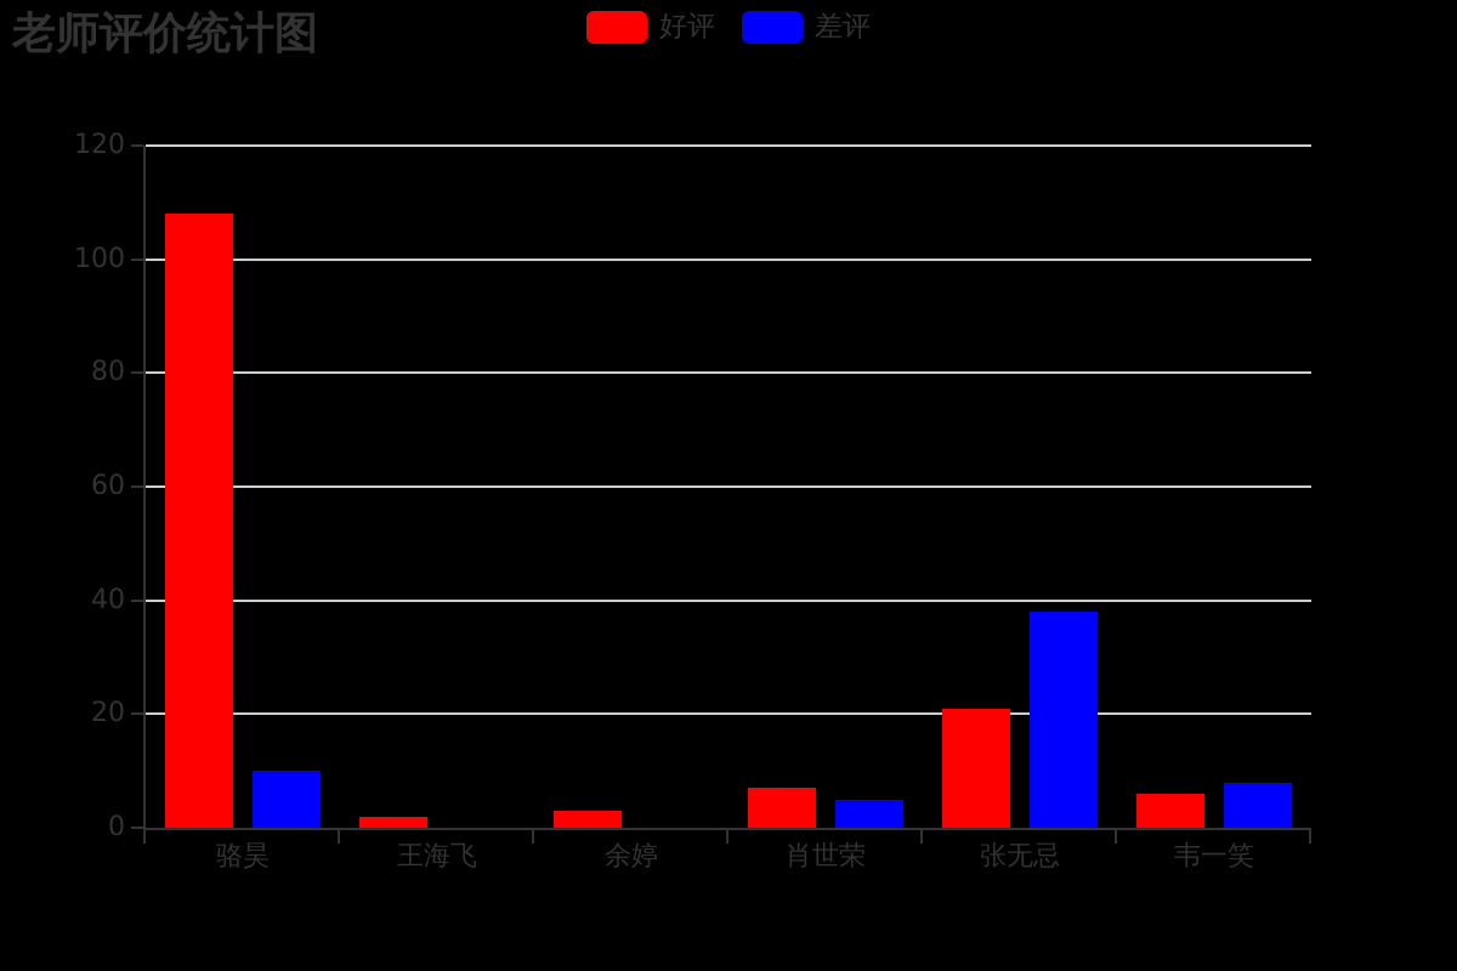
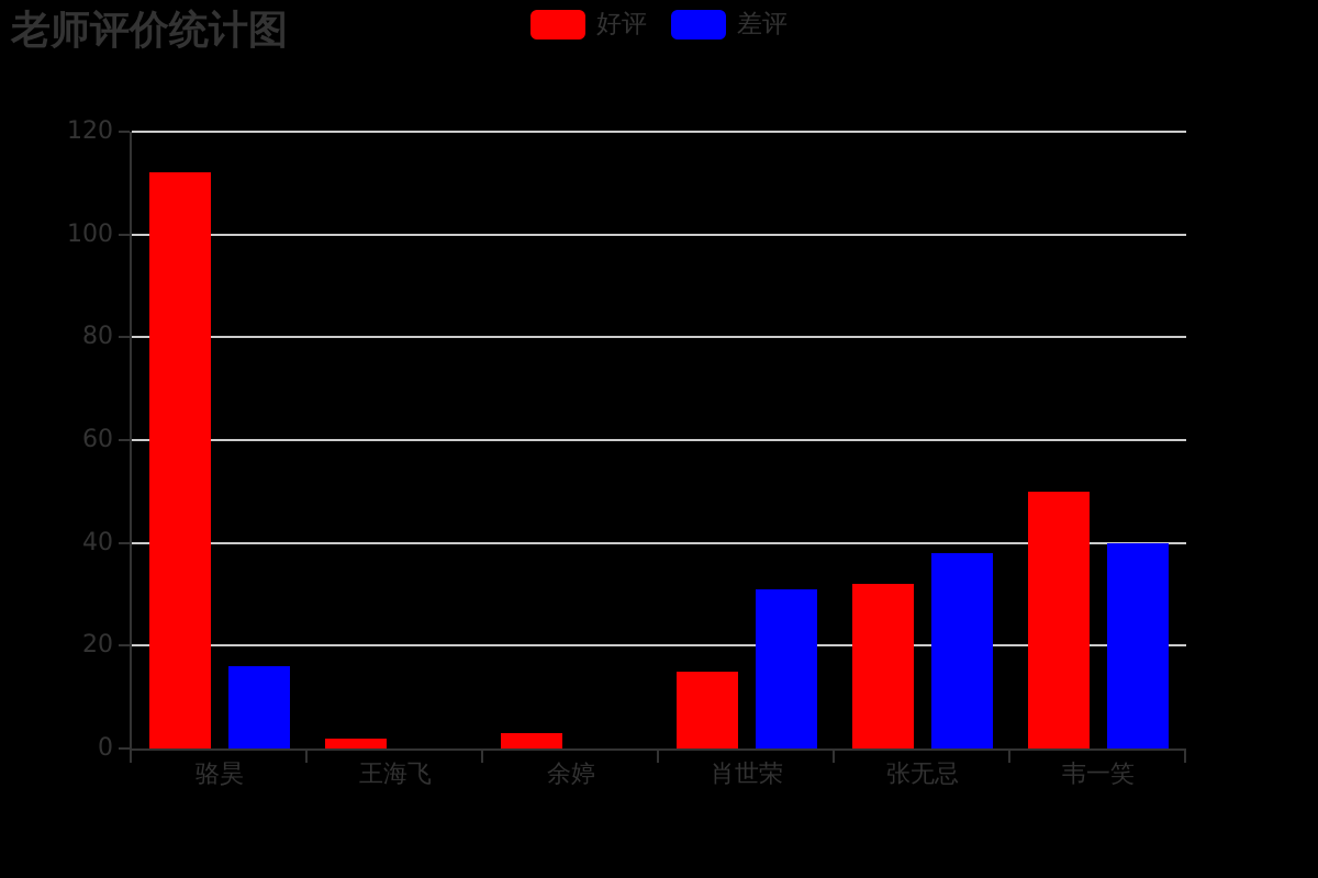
好评/骆昊: 108 -> 112
差评/骆昊: 10 -> 16
好评/肖世荣: 7 -> 15
差评/肖世荣: 5 -> 31
好评/张无忌: 21 -> 32
好评/韦一笑: 6 -> 50
差评/韦一笑: 8 -> 40
